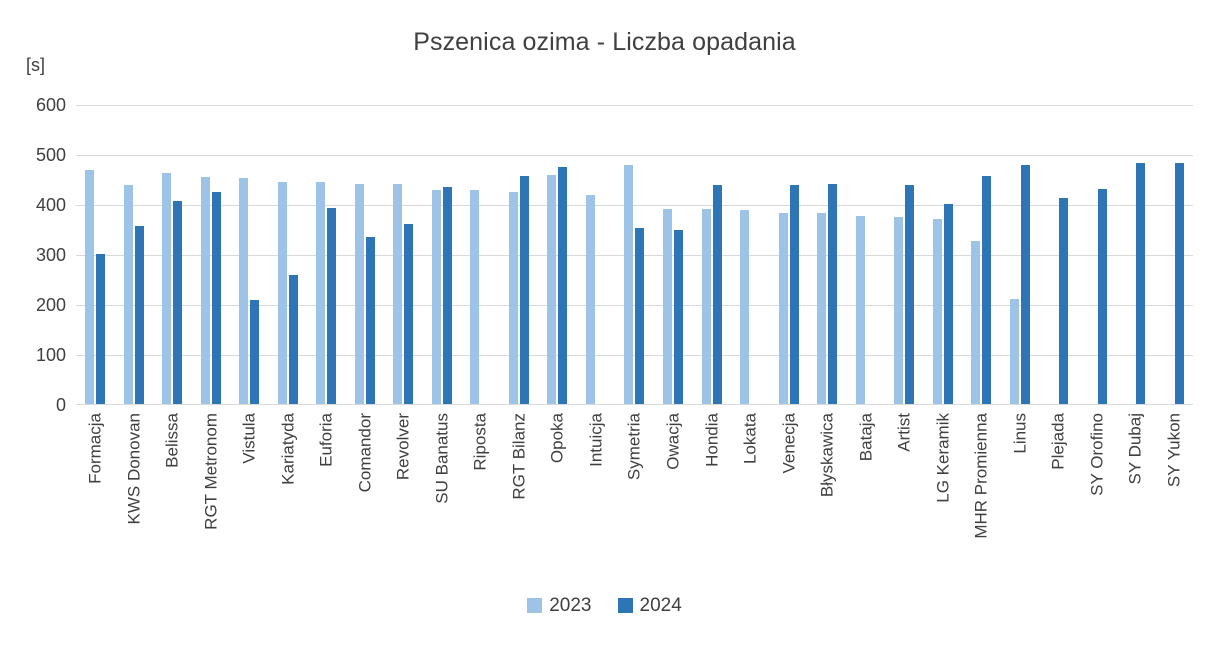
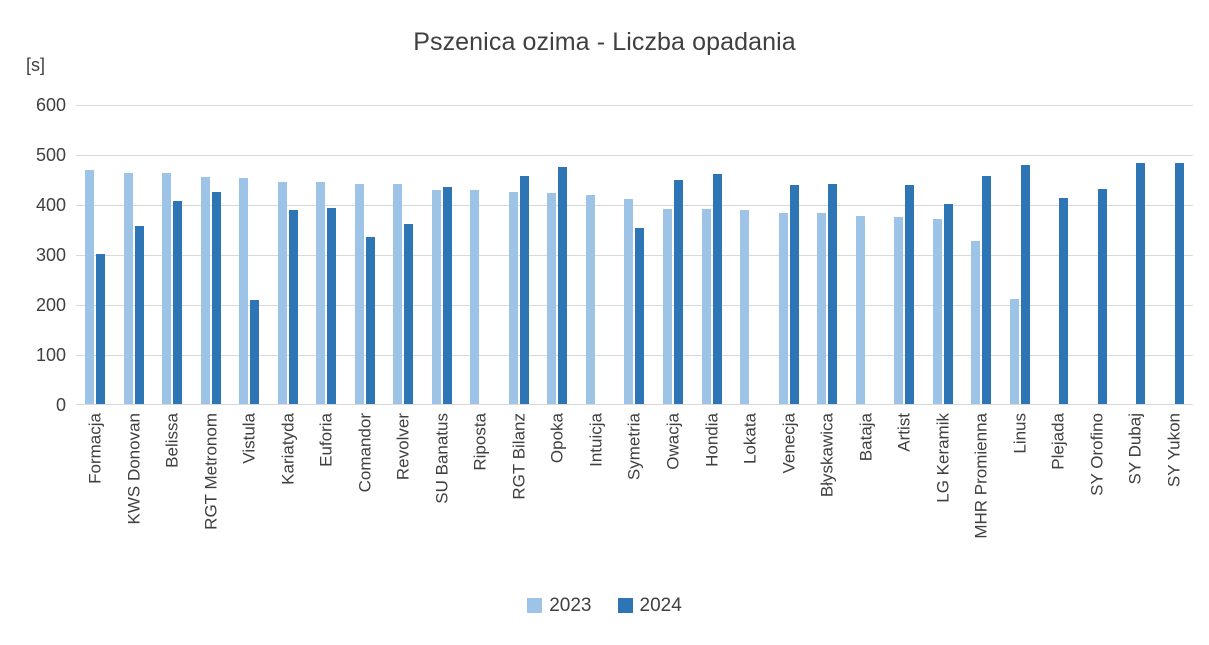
2023/KWS Donovan: 440 -> 460
2024/Kariatyda: 260 -> 390
2023/Opoka: 460 -> 420
2023/Symetria: 480 -> 410
2024/Owacja: 350 -> 450
2024/Hondia: 440 -> 460
